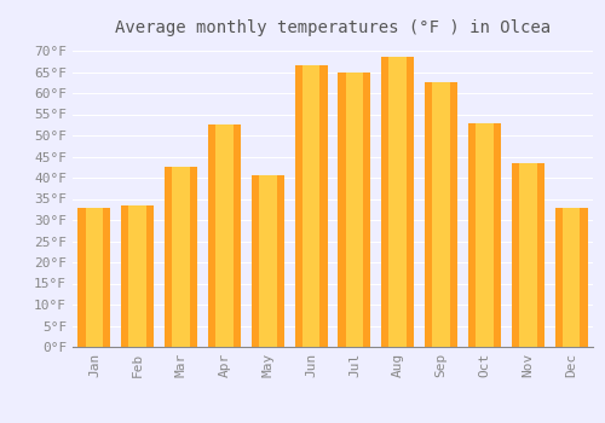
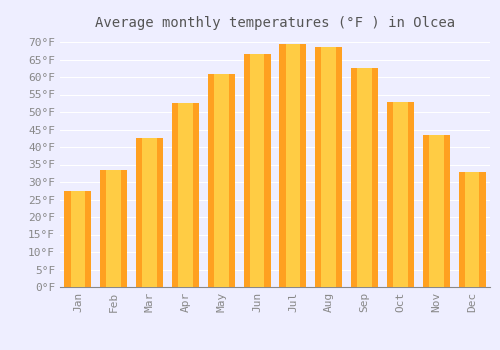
Jan: 33.0°F -> 27.5°F
May: 40.5°F -> 61.0°F
Jul: 65.0°F -> 69.5°F
